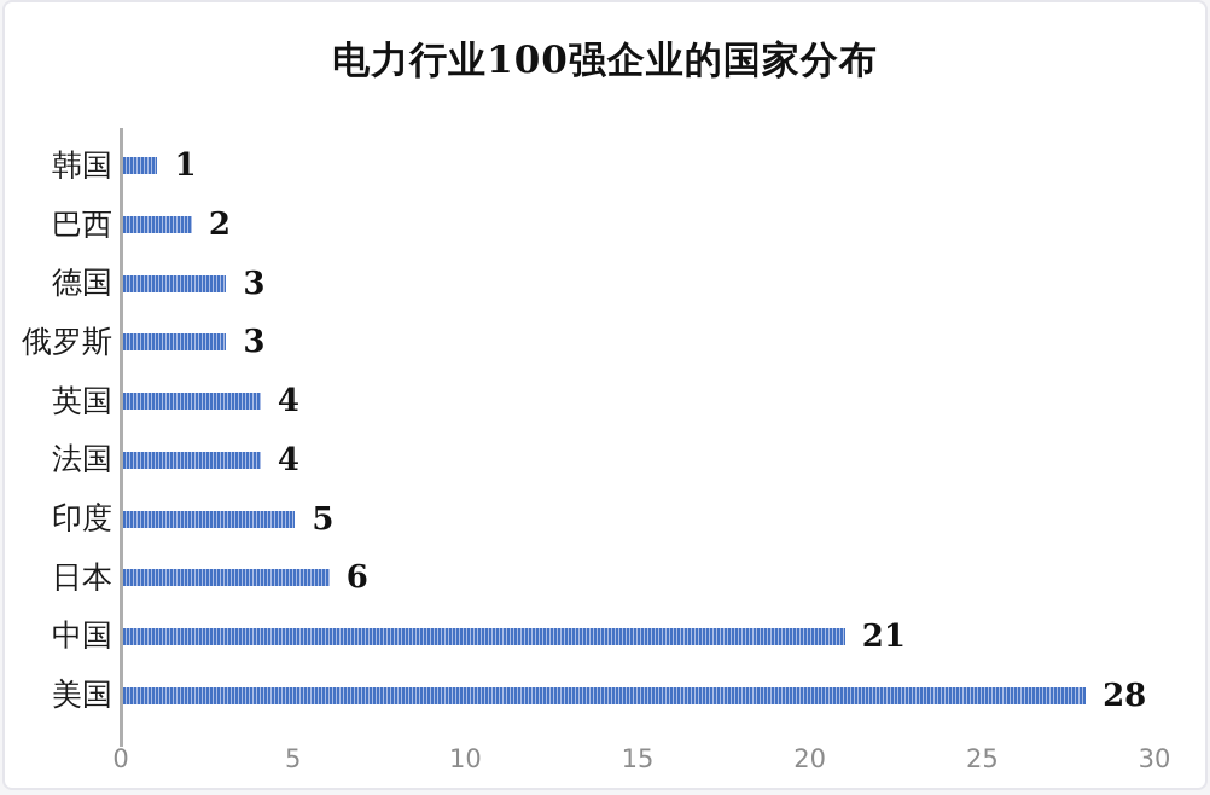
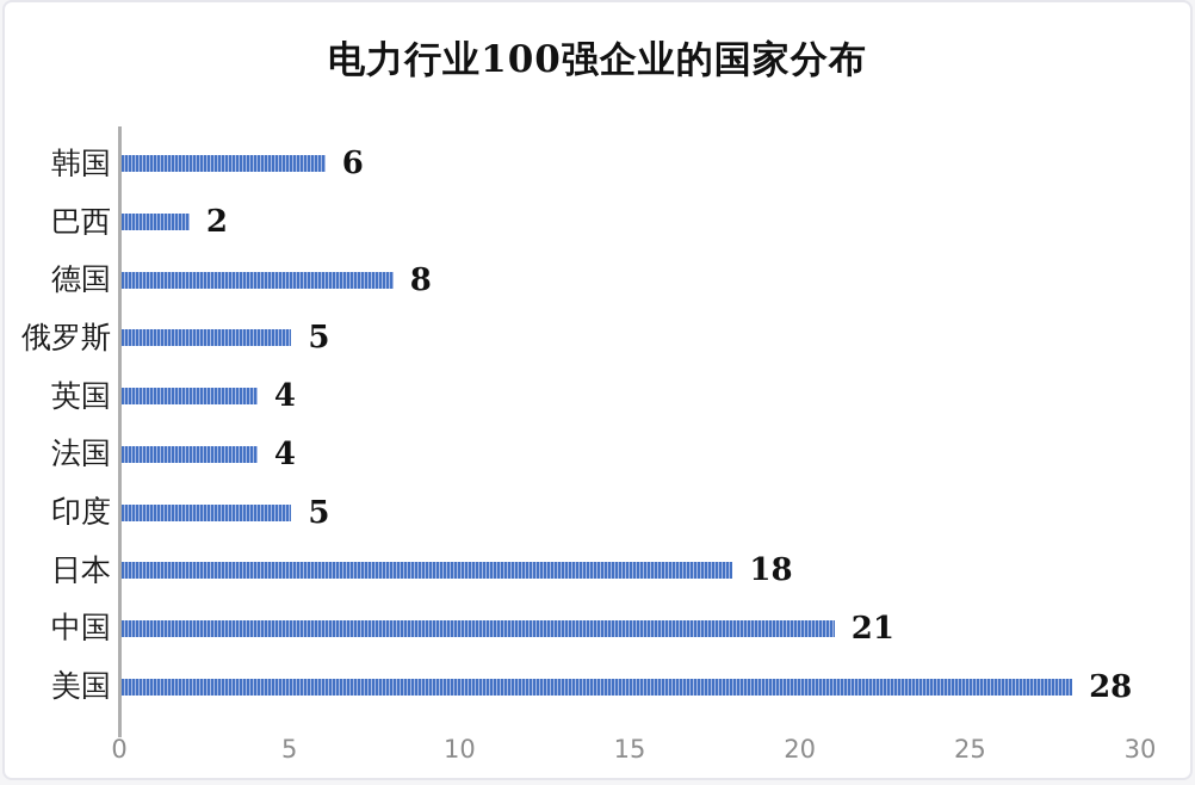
韩国: 1 -> 6
德国: 3 -> 8
俄罗斯: 3 -> 5
日本: 6 -> 18
